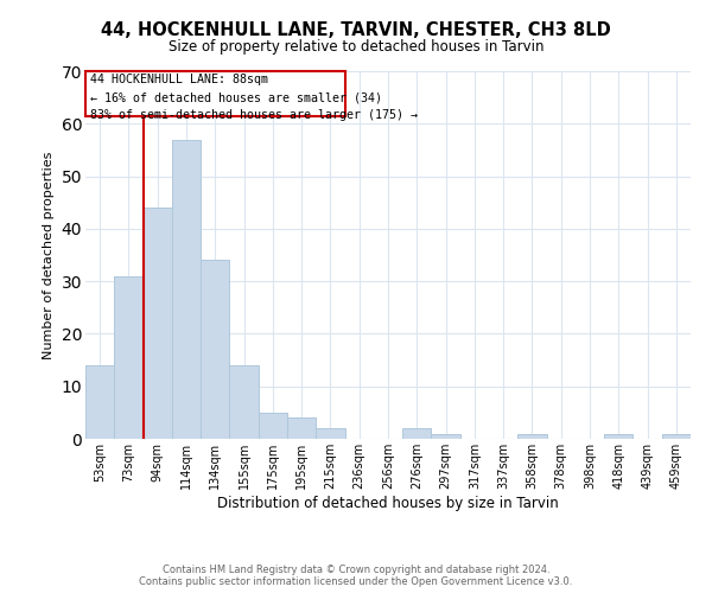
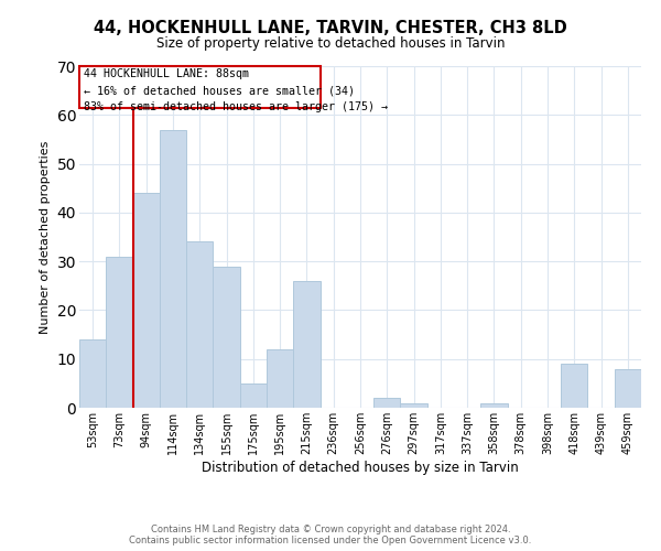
155sqm: 14 -> 29
195sqm: 4 -> 12
215sqm: 2 -> 26
418sqm: 1 -> 9
459sqm: 1 -> 8
